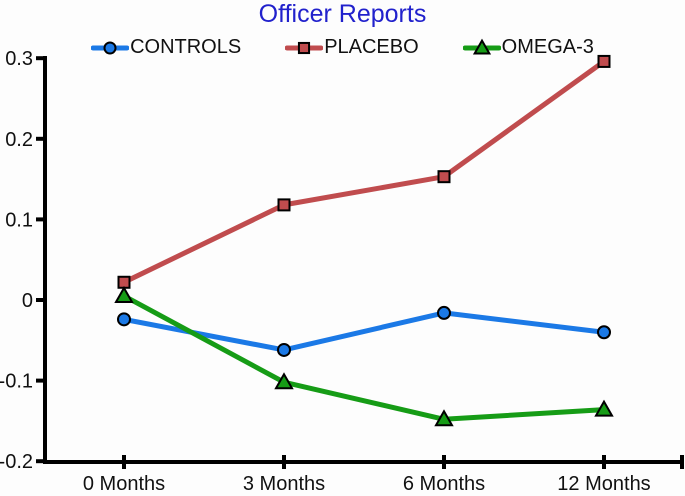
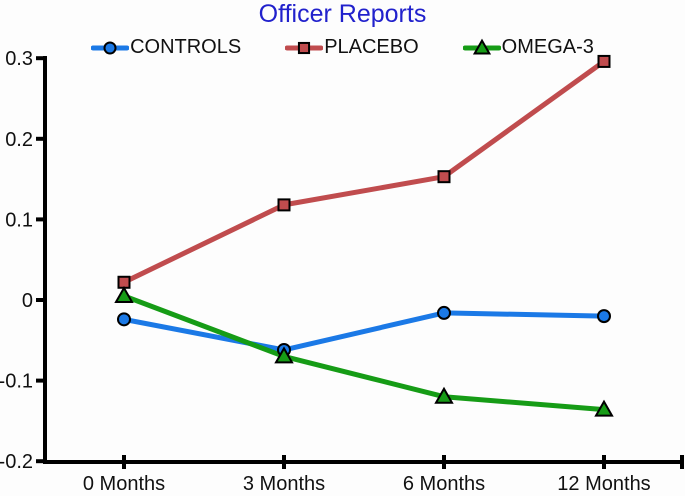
OMEGA-3/3 Months: -0.10 -> -0.07
OMEGA-3/6 Months: -0.15 -> -0.12
CONTROLS/12 Months: -0.04 -> -0.02
